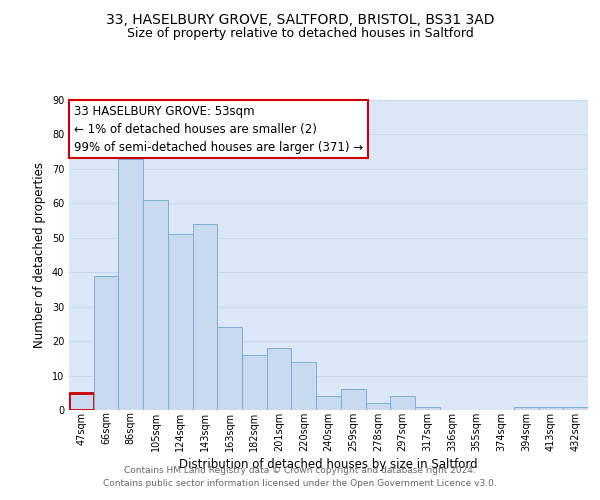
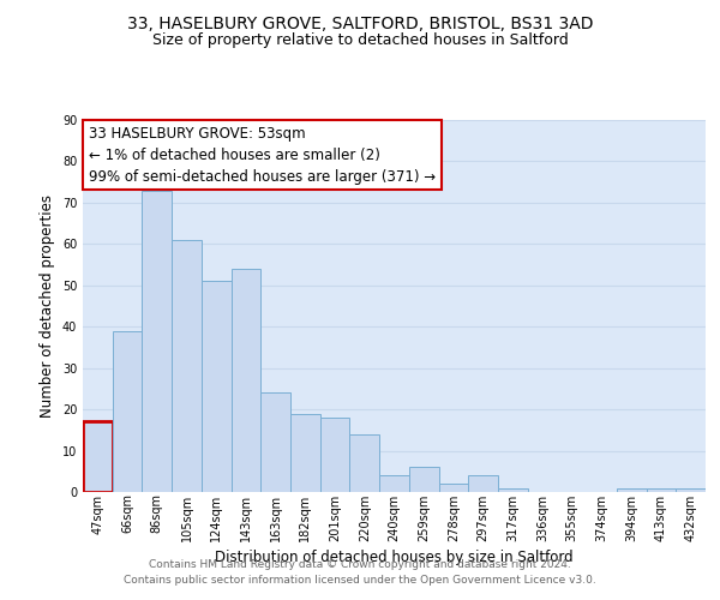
47sqm: 5 -> 17
182sqm: 16 -> 19
